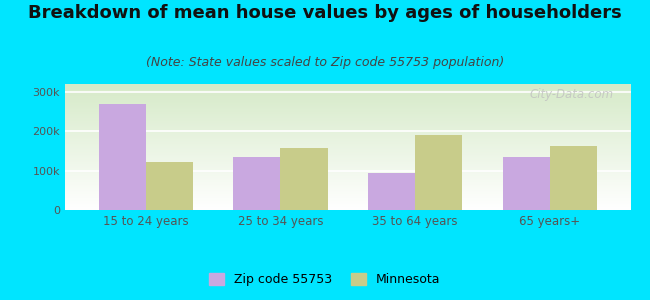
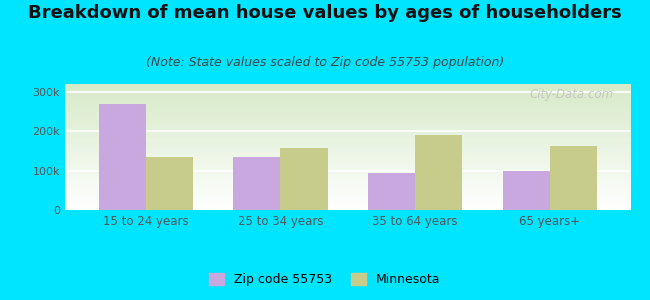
Minnesota/15 to 24 years: 122k -> 135k
Zip code 55753/65 years+: 135k -> 100k
